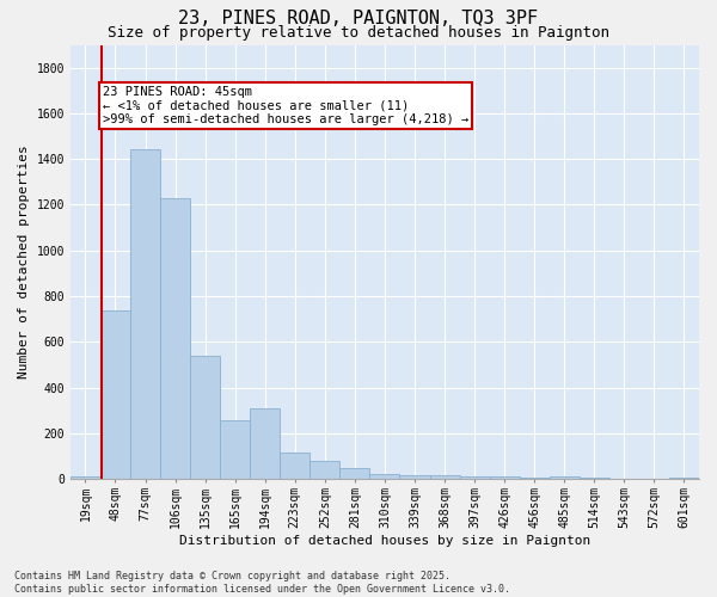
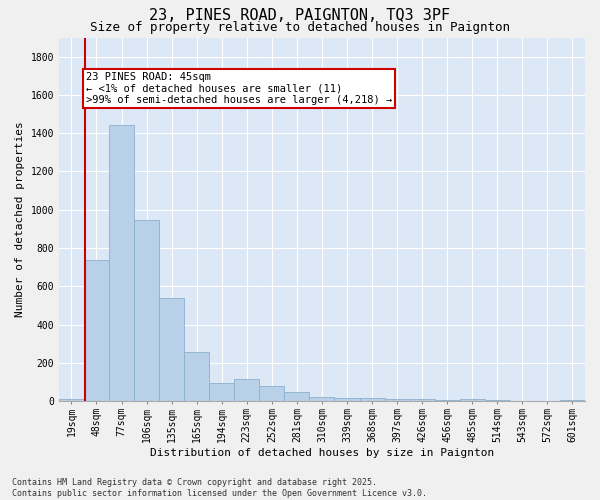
106sqm: 1230 -> 940
194sqm: 310 -> 100
